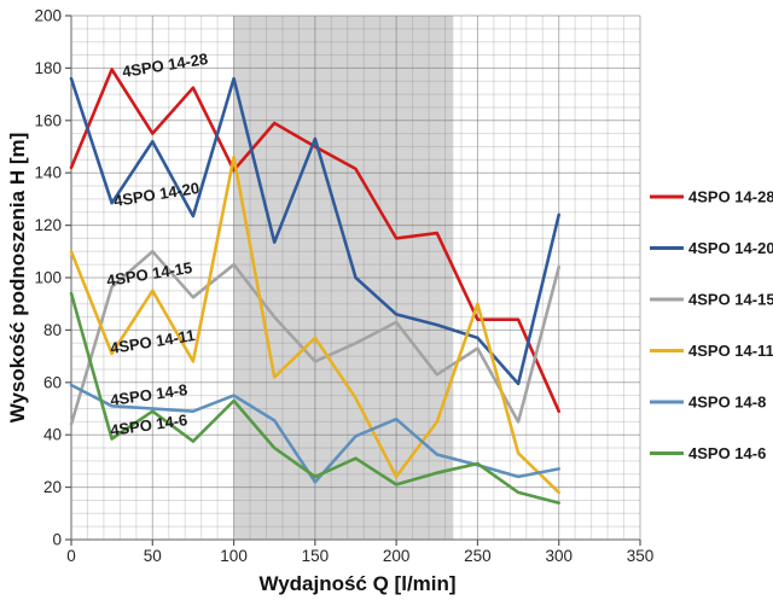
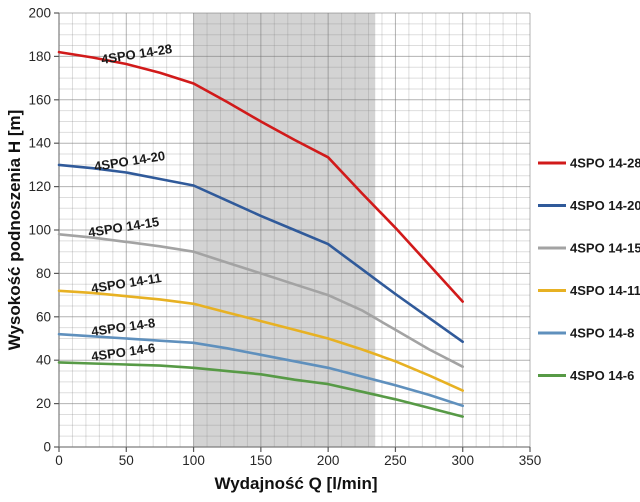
4SPO 14-28/0: 142 -> 182
4SPO 14-20/0: 176 -> 130
4SPO 14-15/0: 44 -> 98
4SPO 14-11/0: 110 -> 72
4SPO 14-8/0: 59 -> 52
4SPO 14-6/0: 94 -> 39
4SPO 14-28/50: 155 -> 176
4SPO 14-20/50: 152 -> 126
4SPO 14-15/50: 110 -> 94
4SPO 14-11/50: 95 -> 70
4SPO 14-6/50: 49 -> 38
4SPO 14-28/100: 141 -> 168
4SPO 14-20/100: 176 -> 120
4SPO 14-15/100: 105 -> 90
4SPO 14-11/100: 146 -> 66
4SPO 14-8/100: 55 -> 48
4SPO 14-6/100: 53 -> 36
4SPO 14-20/150: 153 -> 106
4SPO 14-15/150: 68 -> 80
4SPO 14-11/150: 77 -> 58
4SPO 14-8/150: 22 -> 42
4SPO 14-6/150: 24 -> 34
4SPO 14-28/200: 115 -> 134
4SPO 14-20/200: 86 -> 94
4SPO 14-15/200: 83 -> 70
4SPO 14-11/200: 24 -> 50
4SPO 14-8/200: 46 -> 36
4SPO 14-6/200: 21 -> 29
4SPO 14-28/250: 84 -> 101
4SPO 14-20/250: 77 -> 70
4SPO 14-15/250: 73 -> 54
4SPO 14-11/250: 90 -> 40
4SPO 14-6/250: 29 -> 22
4SPO 14-28/300: 49 -> 67
4SPO 14-20/300: 124 -> 48
4SPO 14-15/300: 104 -> 37
4SPO 14-11/300: 18 -> 26
4SPO 14-8/300: 27 -> 19
